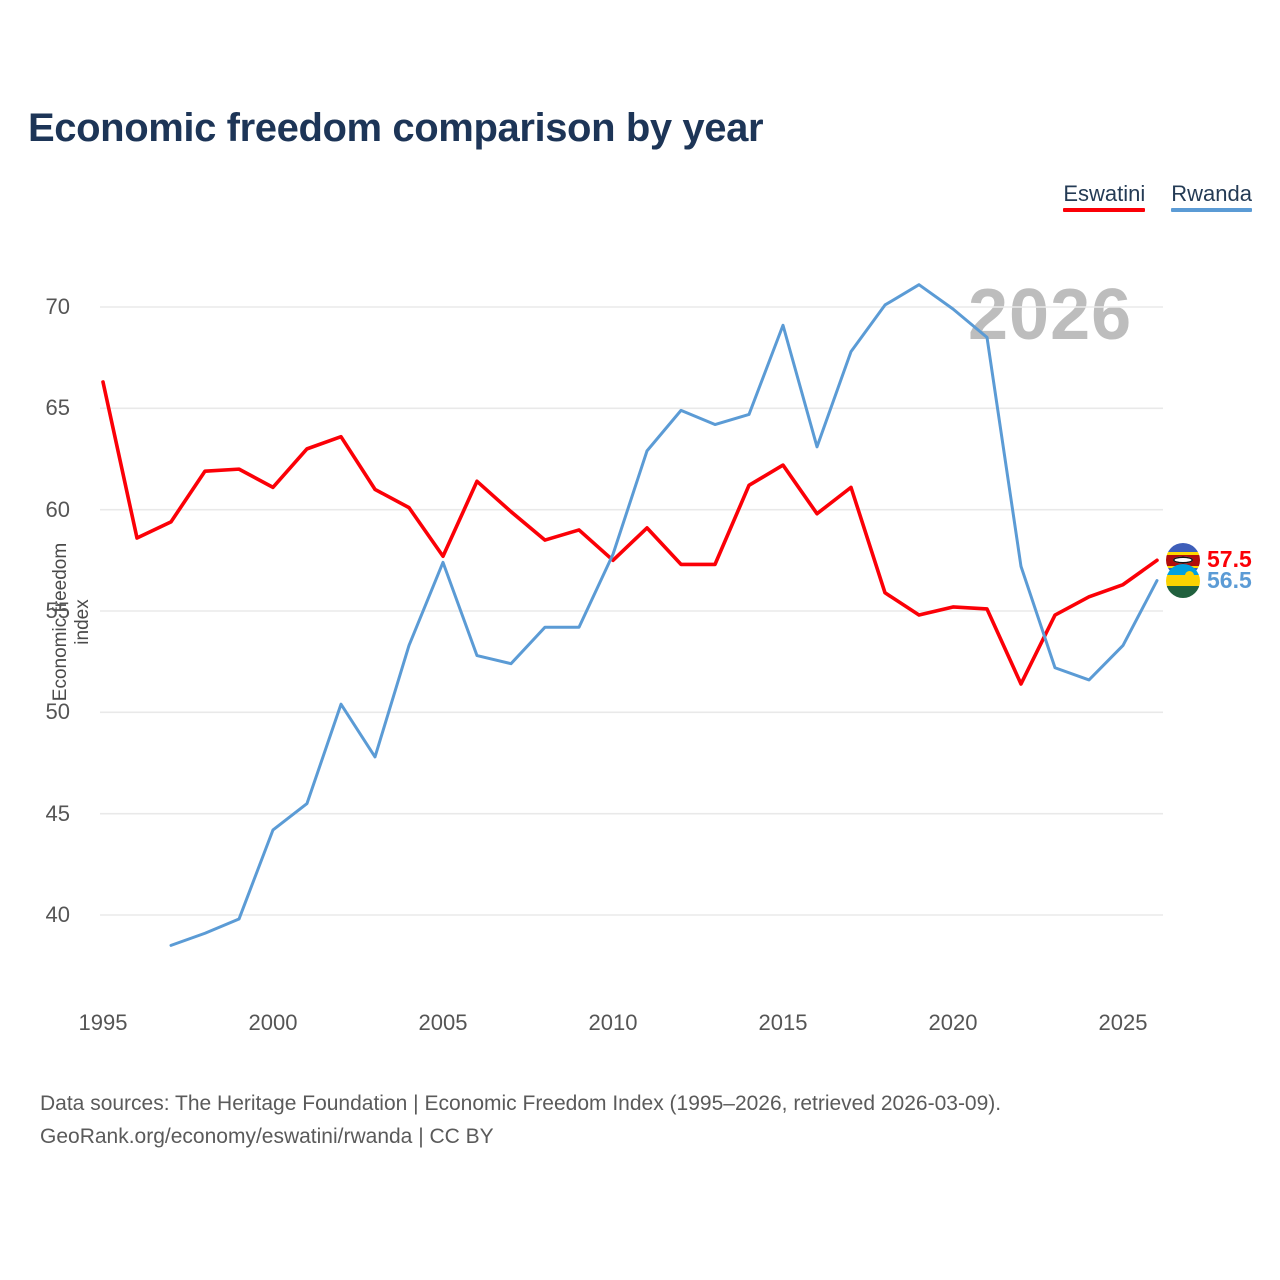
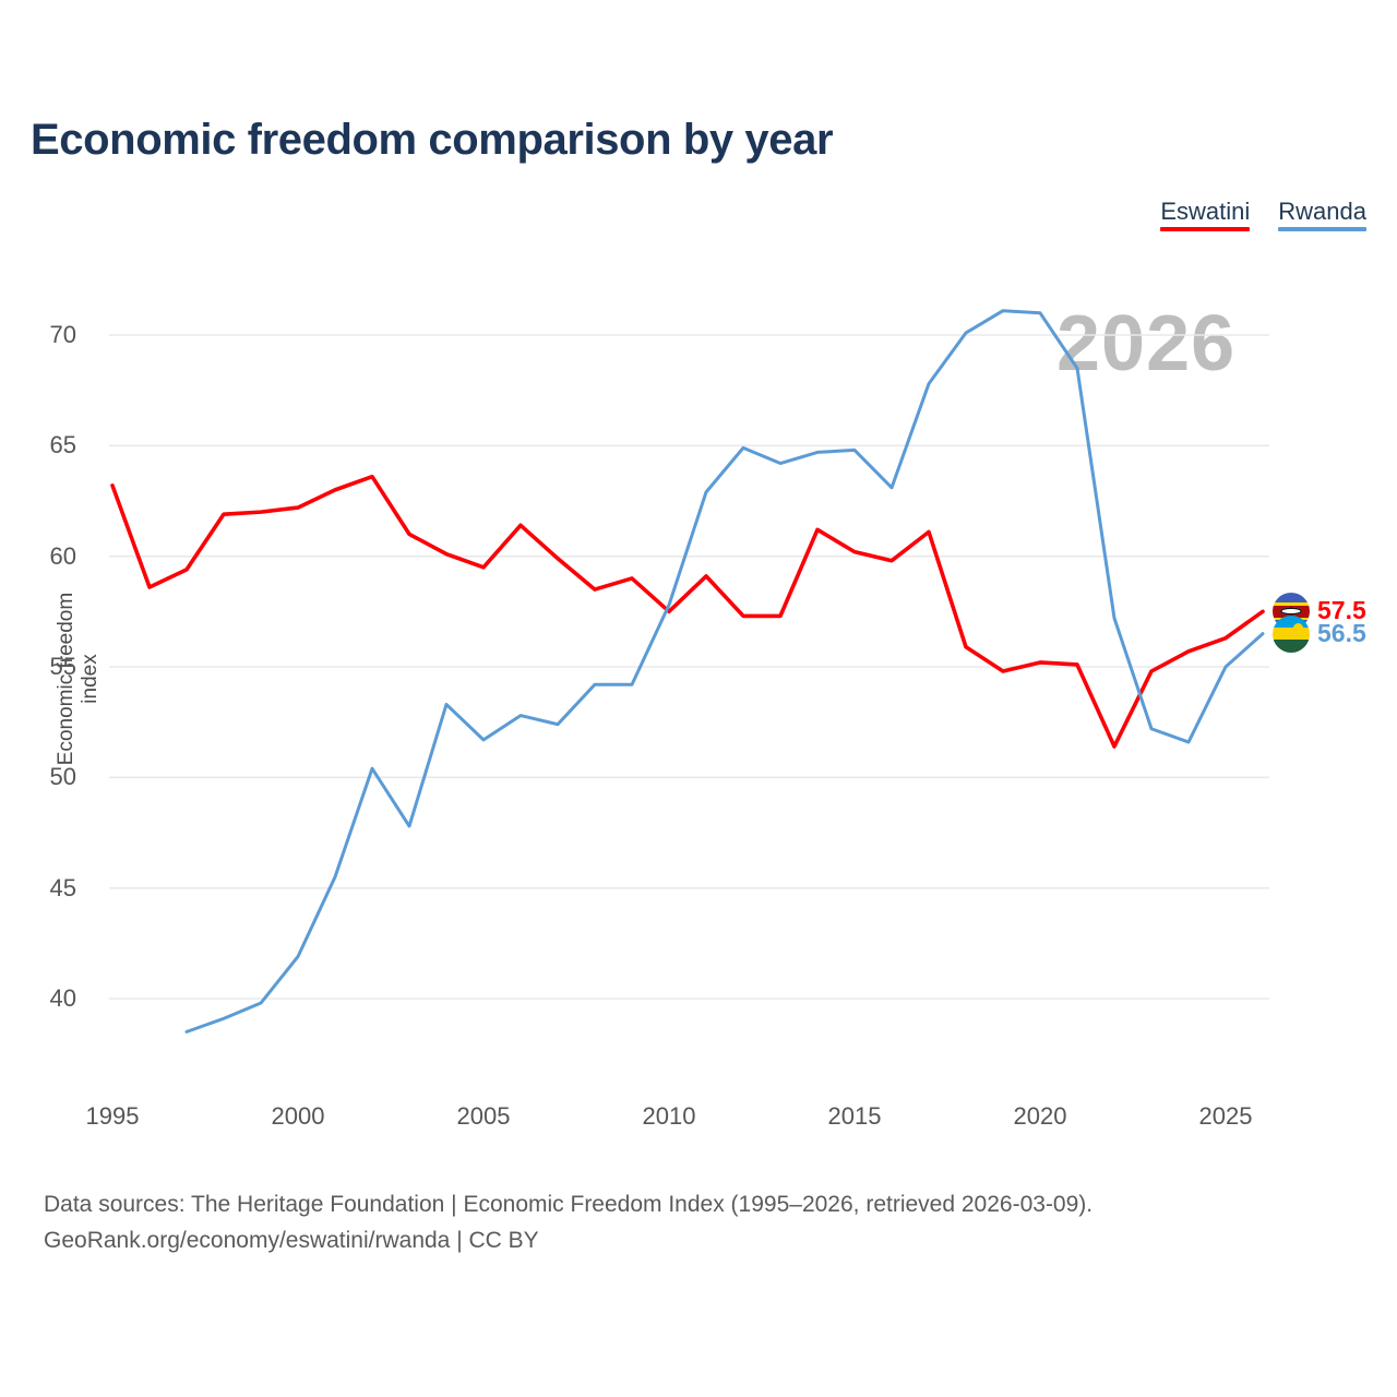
Eswatini/1995: 66.3 -> 63.2
Eswatini/2000: 61.1 -> 62.2
Rwanda/2000: 44.2 -> 41.9
Eswatini/2005: 57.7 -> 59.5
Rwanda/2005: 57.4 -> 51.7
Eswatini/2015: 62.2 -> 60.2
Rwanda/2015: 69.1 -> 64.8
Rwanda/2020: 69.9 -> 71.0
Rwanda/2025: 53.3 -> 55.0
